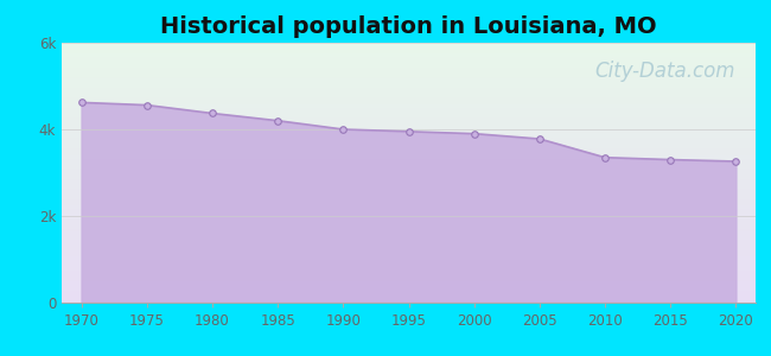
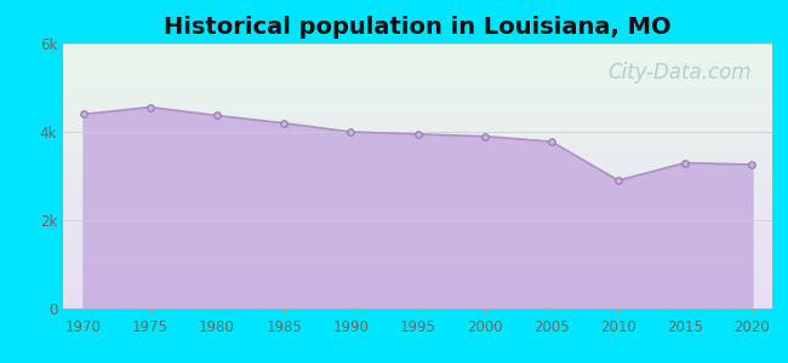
1970: 4.62k -> 4.40k
2010: 3.35k -> 2.90k
